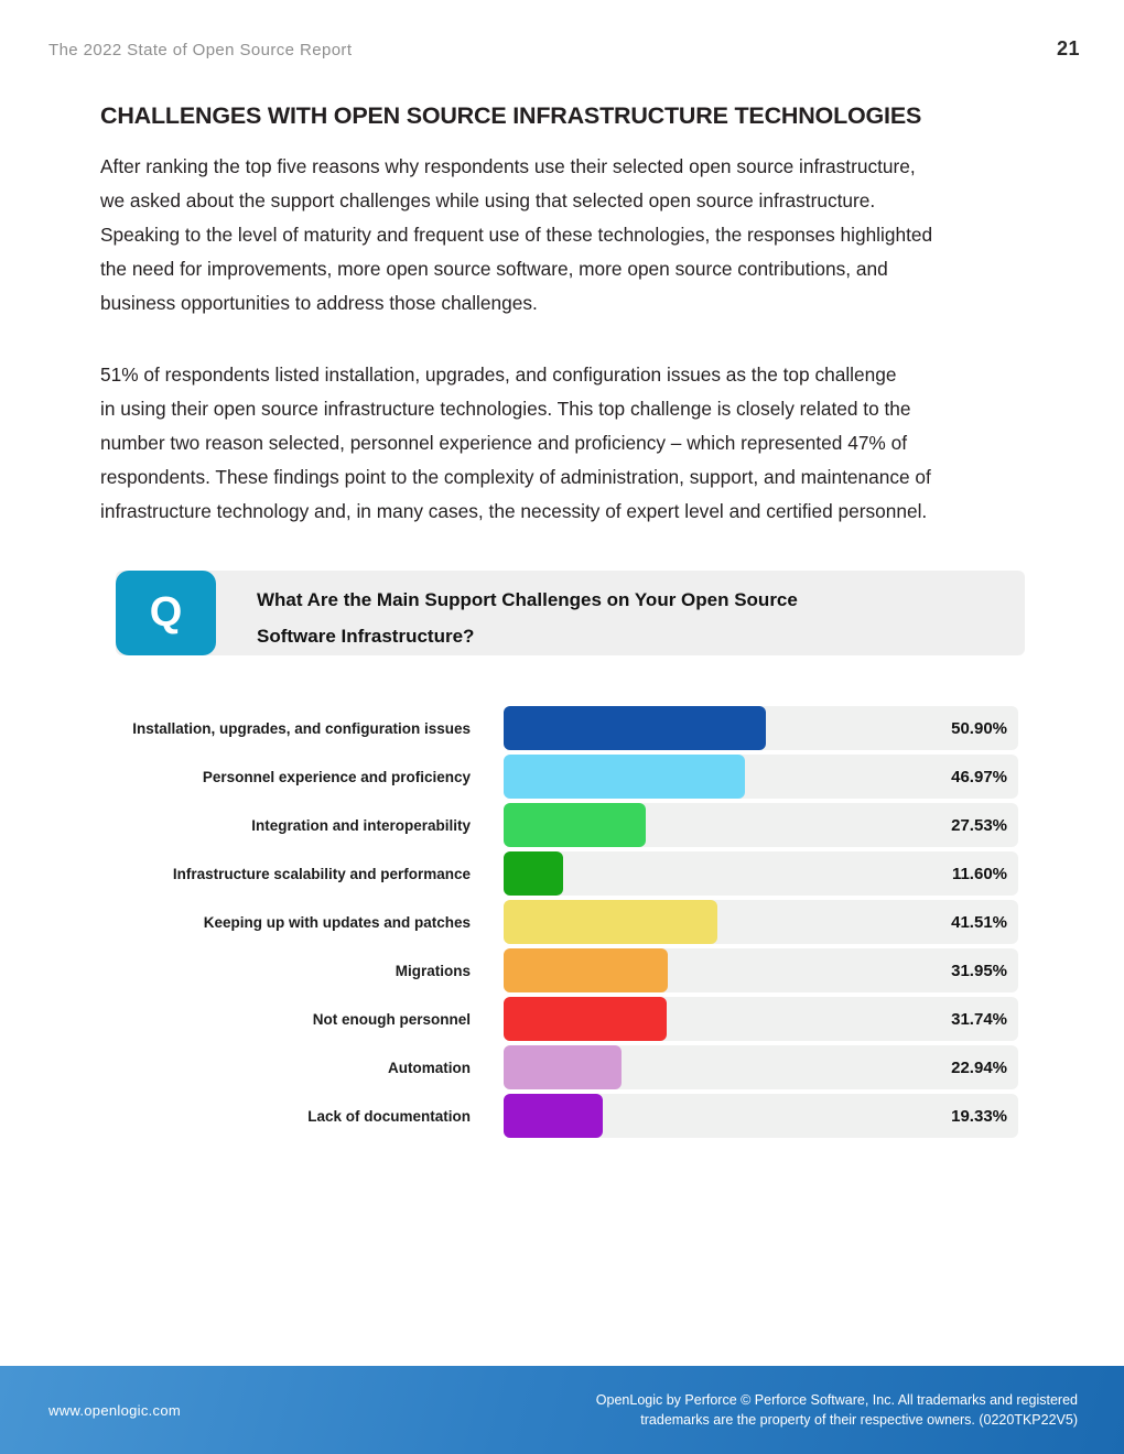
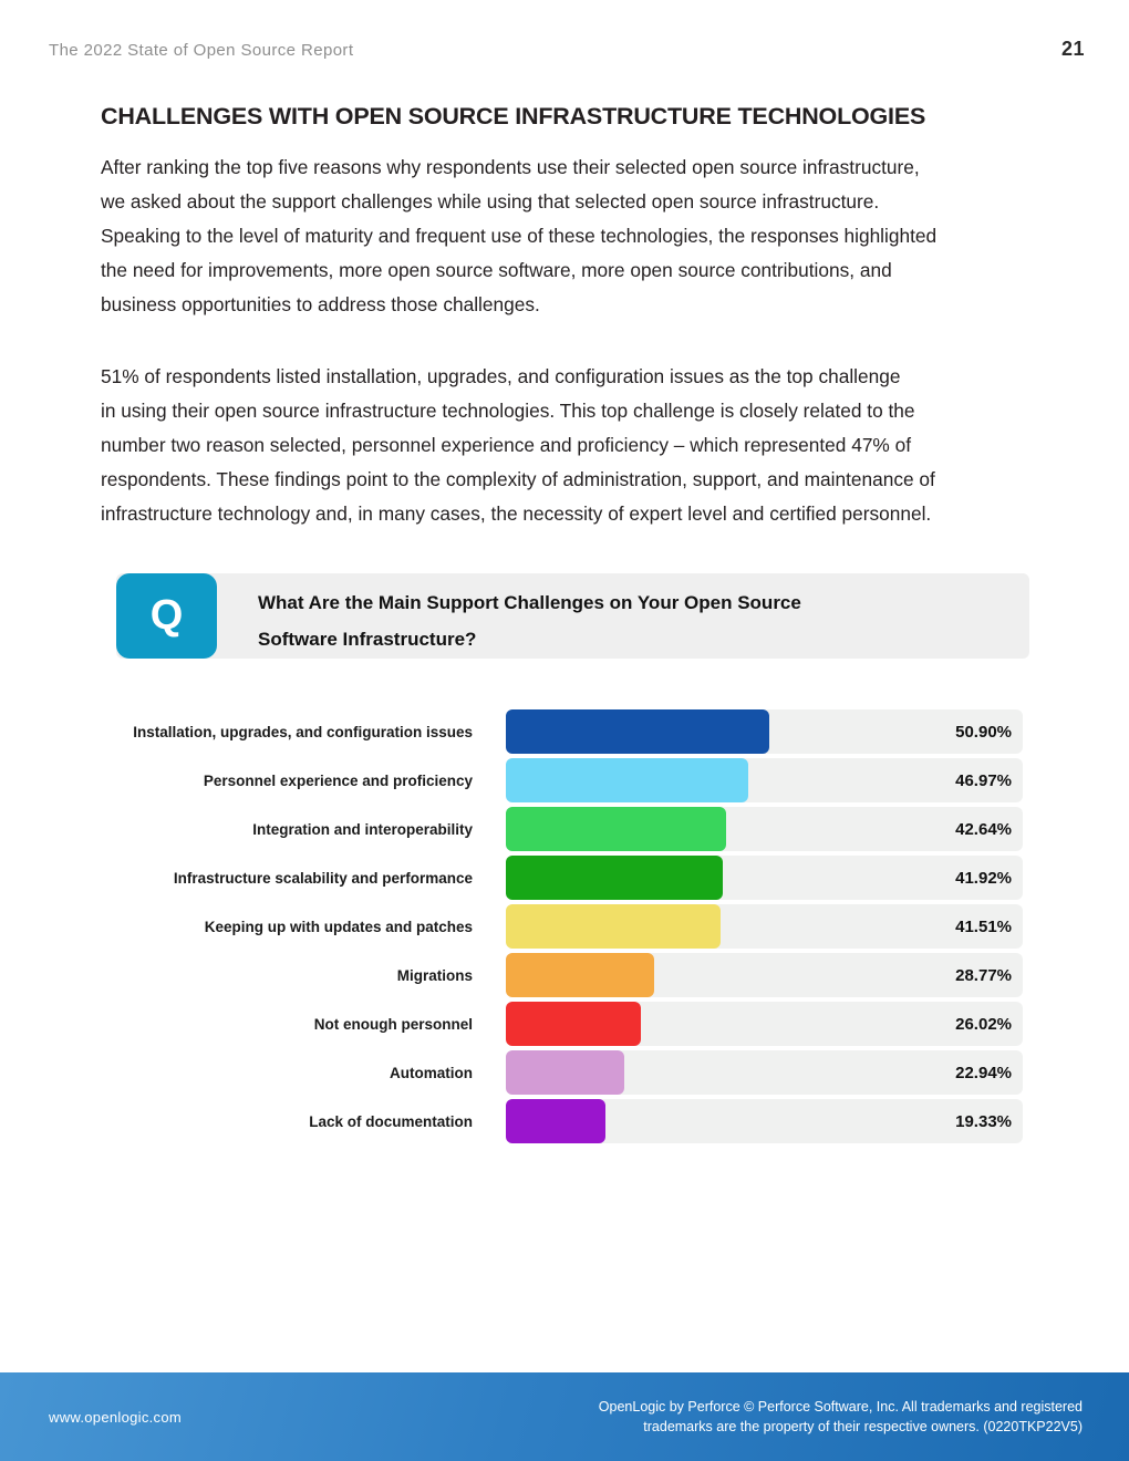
Integration and interoperability: 27.53% -> 42.64%
Infrastructure scalability and performance: 11.60% -> 41.92%
Migrations: 31.95% -> 28.77%
Not enough personnel: 31.74% -> 26.02%
